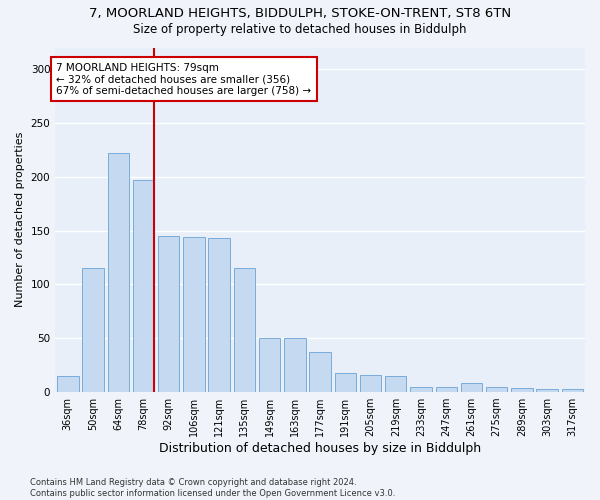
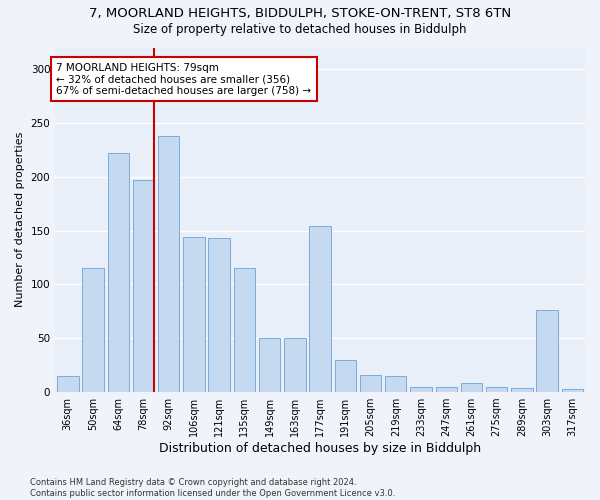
92sqm: 145 -> 238
177sqm: 37 -> 154
191sqm: 18 -> 30
303sqm: 3 -> 76
